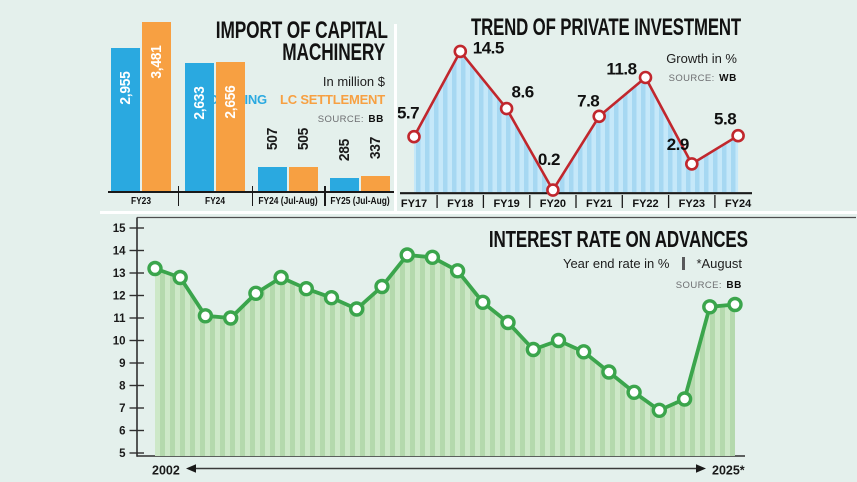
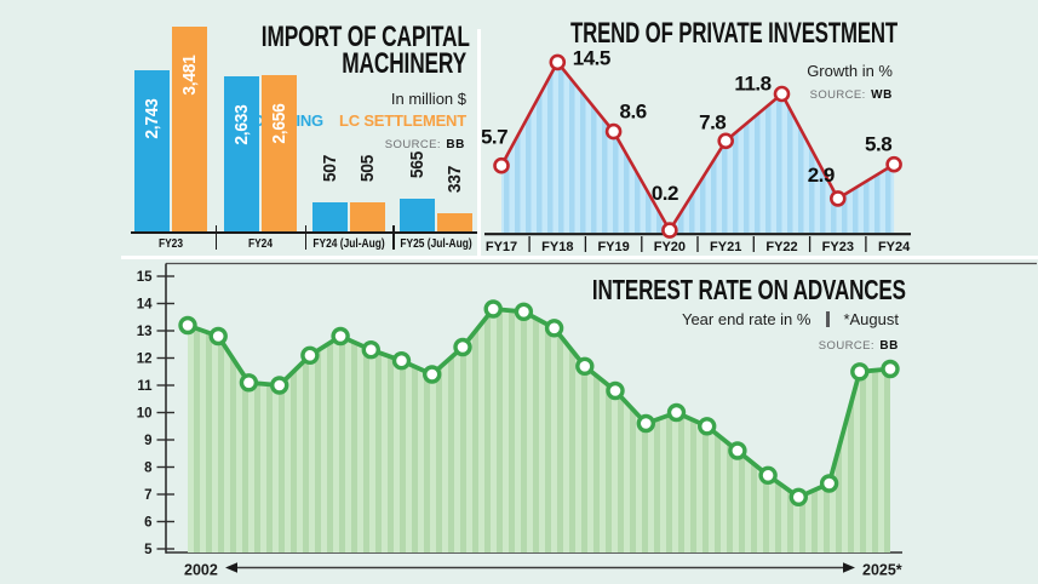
IMPORT OF CAPITAL MACHINERY/LC OPENING/FY23: 2,955 -> 2,743
IMPORT OF CAPITAL MACHINERY/LC OPENING/FY25 (Jul-Aug): 285 -> 565
